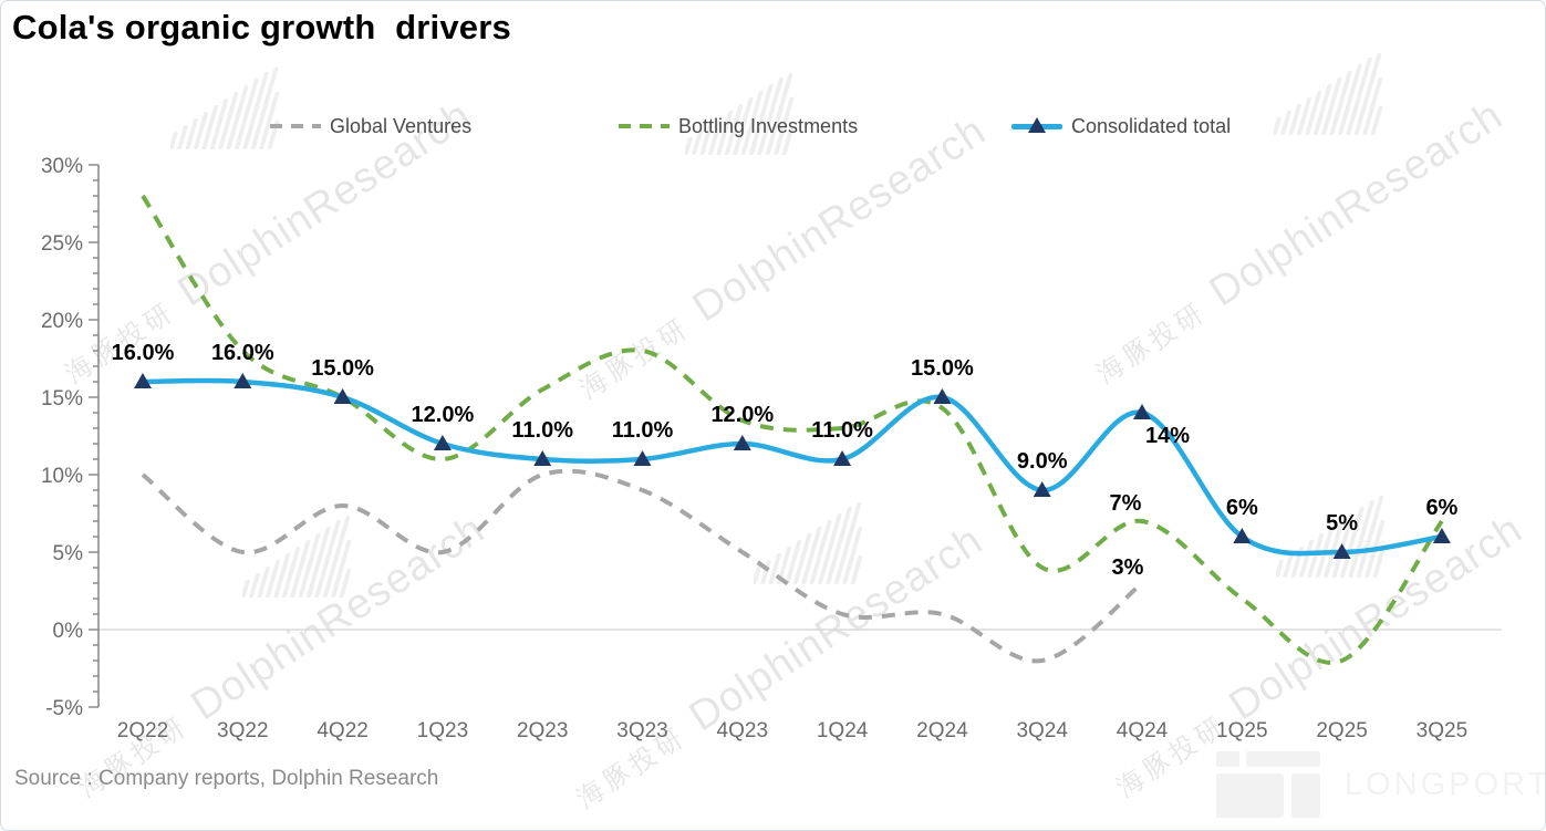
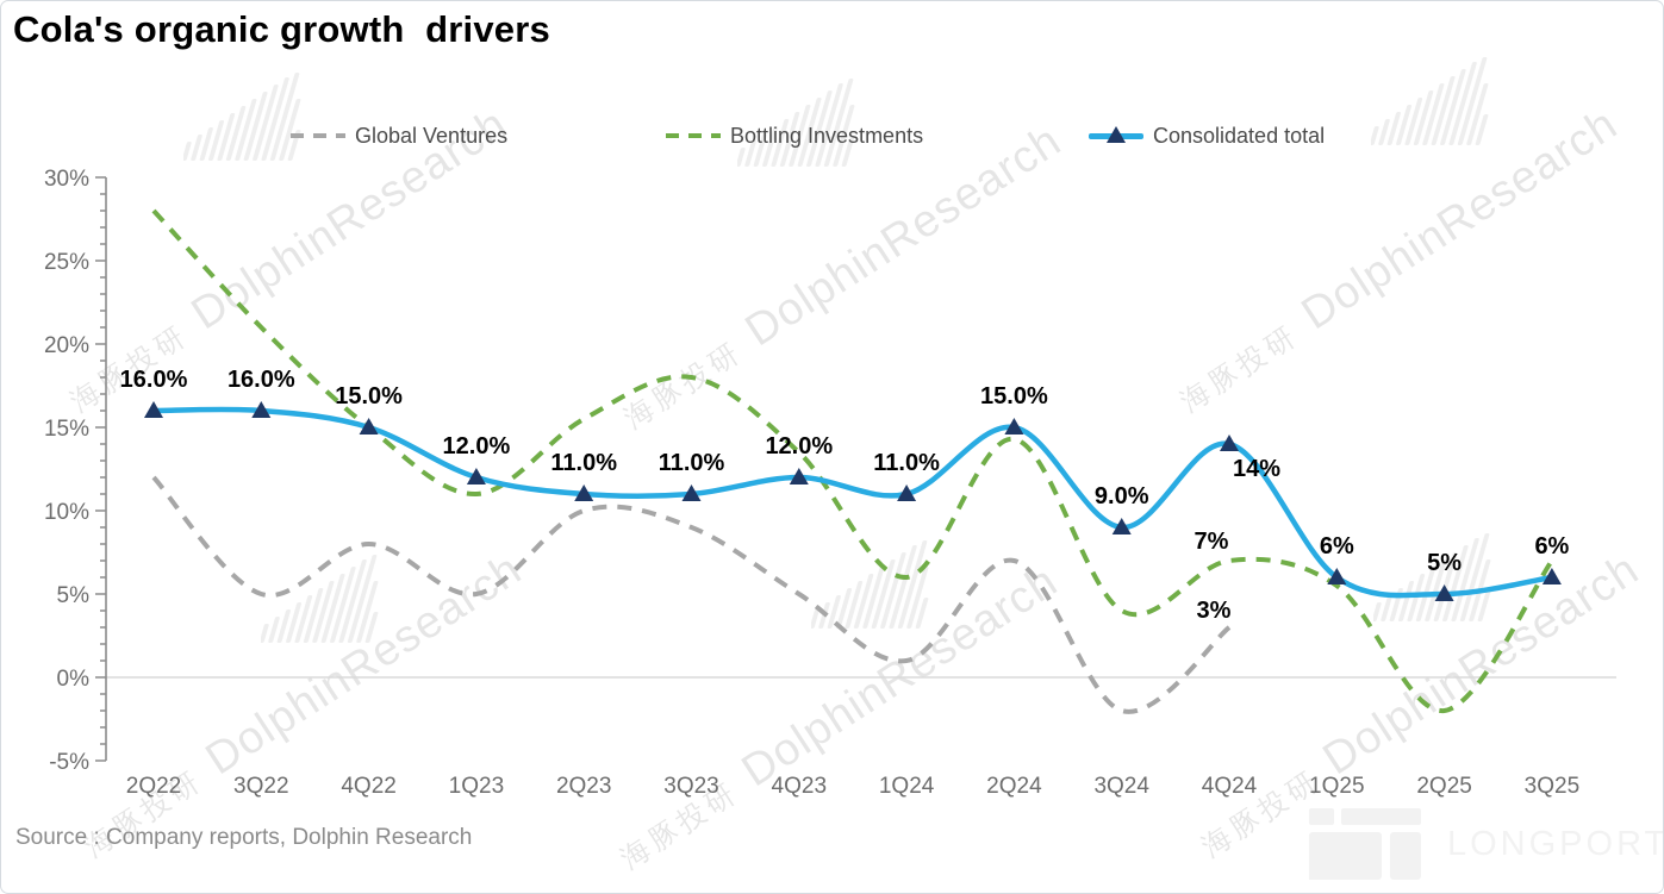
Global Ventures/2Q22: 10% -> 12%
Bottling Investments/3Q22: 18.0% -> 21.0%
Bottling Investments/1Q24: 13.0% -> 6.0%
Global Ventures/2Q24: 1% -> 7%
Bottling Investments/1Q25: 2.0% -> 5.5%
